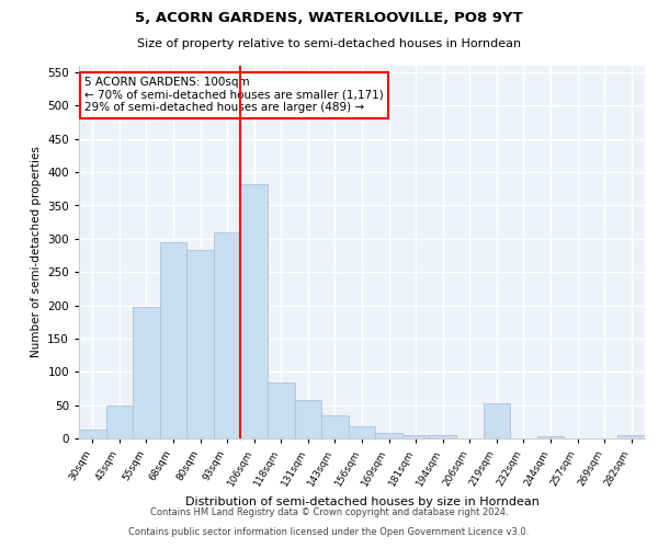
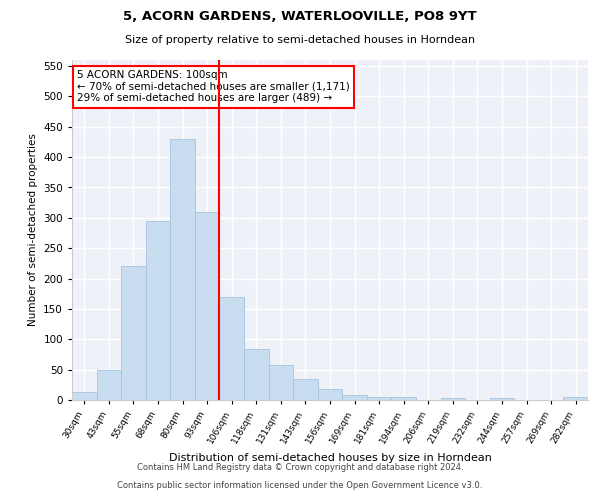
55sqm: 198 -> 220
80sqm: 284 -> 430
106sqm: 382 -> 170
219sqm: 52 -> 4
